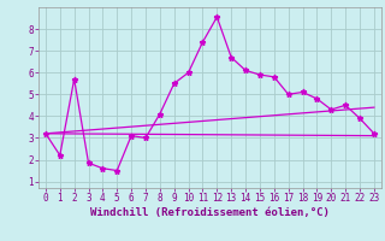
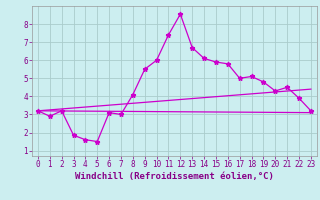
1: 2.2 -> 2.9
2: 5.7 -> 3.2
